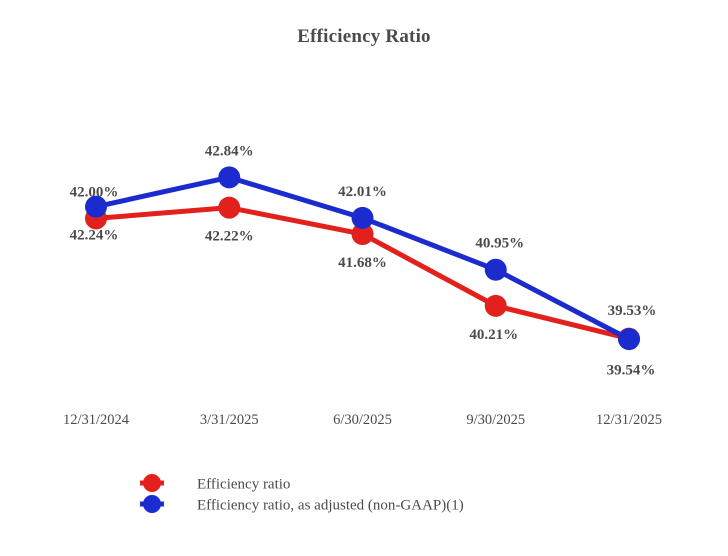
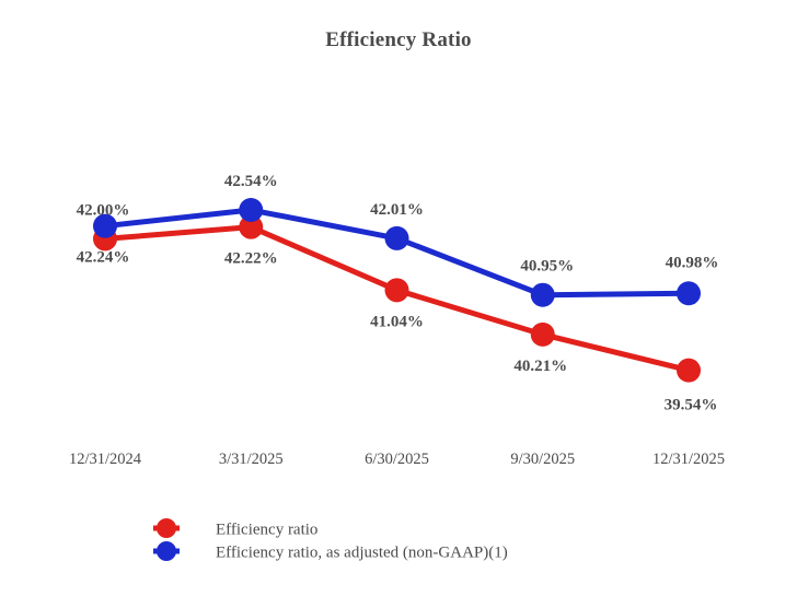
Efficiency ratio, as adjusted (non-GAAP)(1)/3/31/2025: 42.84% -> 42.54%
Efficiency ratio/6/30/2025: 41.68% -> 41.04%
Efficiency ratio, as adjusted (non-GAAP)(1)/12/31/2025: 39.53% -> 40.98%
